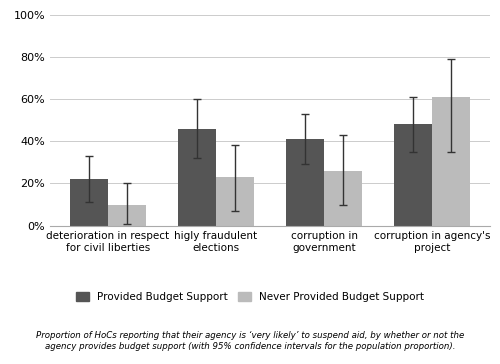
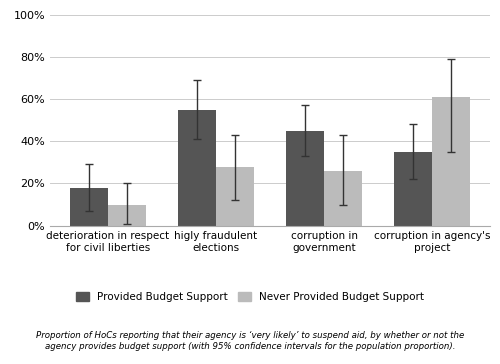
Provided Budget Support/deterioration in respect for civil liberties: 22% -> 18%
Provided Budget Support/higly fraudulent elections: 46% -> 55%
Never Provided Budget Support/higly fraudulent elections: 23% -> 28%
Provided Budget Support/corruption in government: 41% -> 45%
Provided Budget Support/corruption in agency's project: 48% -> 35%
